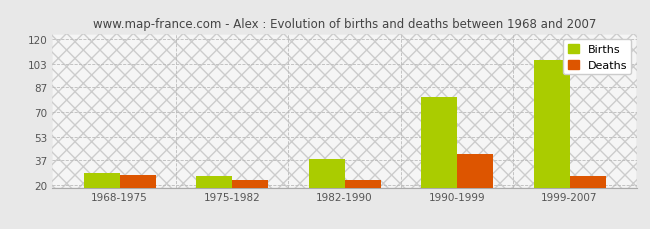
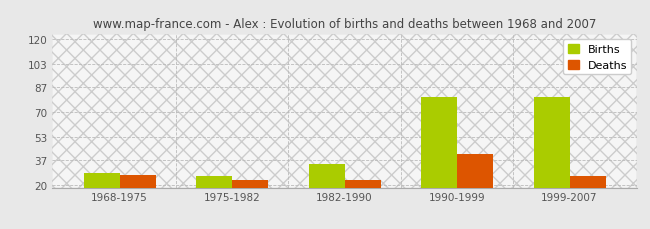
Births/1982-1990: 38 -> 34
Births/1999-2007: 106 -> 80
